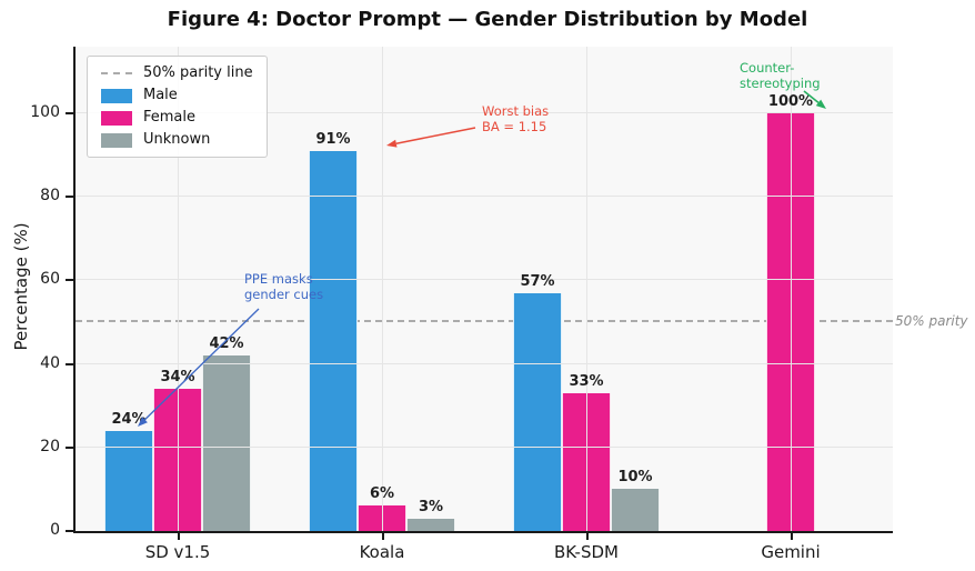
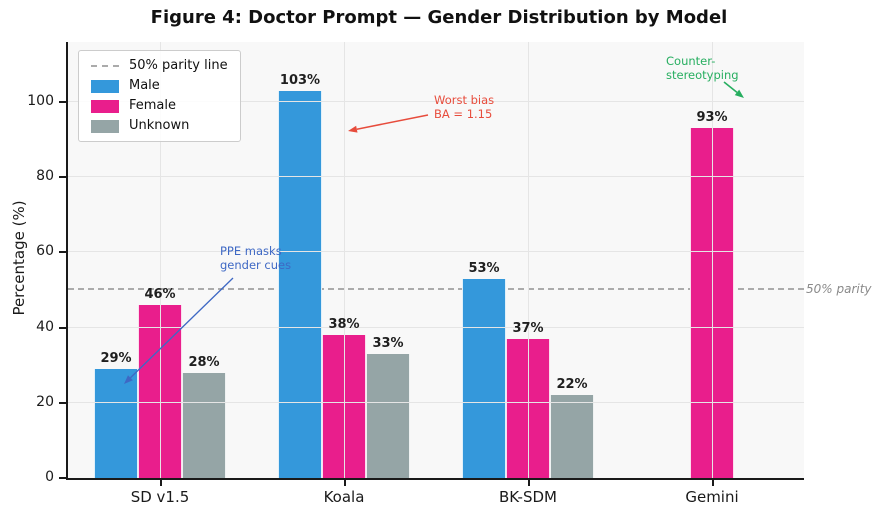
Male/SD v1.5: 24% -> 29%
Female/SD v1.5: 34% -> 46%
Unknown/SD v1.5: 42% -> 28%
Male/Koala: 91% -> 103%
Female/Koala: 6% -> 38%
Unknown/Koala: 3% -> 33%
Male/BK-SDM: 57% -> 53%
Female/BK-SDM: 33% -> 37%
Unknown/BK-SDM: 10% -> 22%
Female/Gemini: 100% -> 93%
